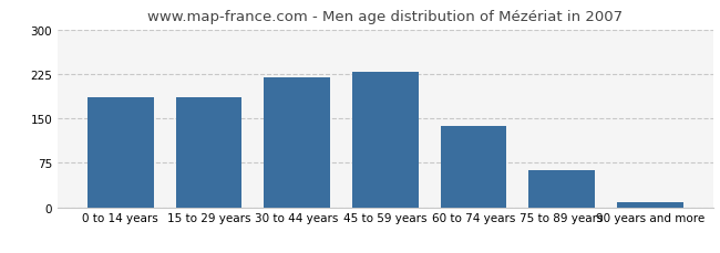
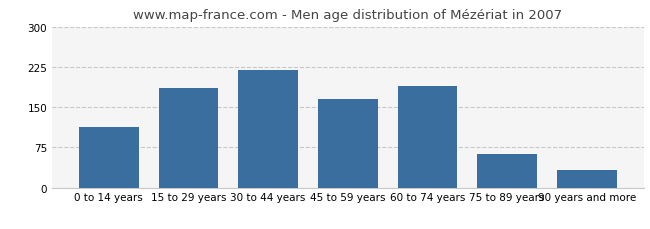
0 to 14 years: 185 -> 112
45 to 59 years: 228 -> 166
60 to 74 years: 138 -> 190
90 years and more: 8 -> 32
